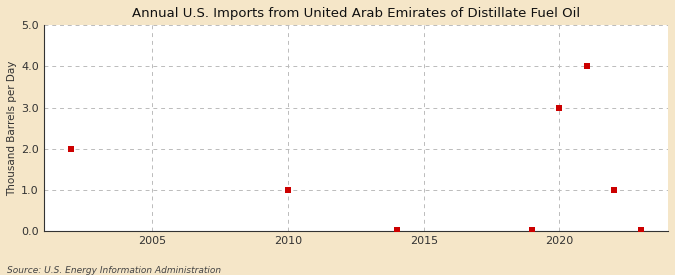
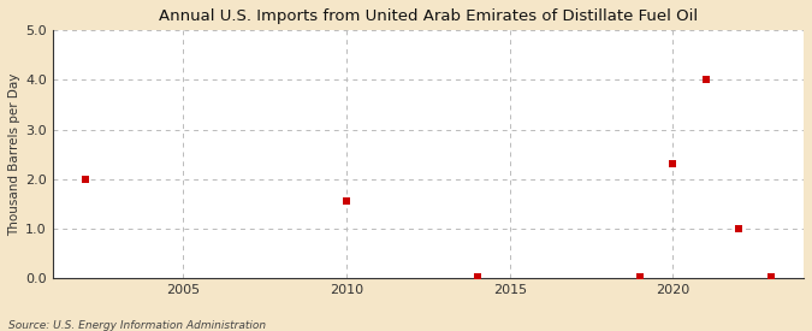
2010: 1.00 -> 1.55
2020: 3.00 -> 2.30
